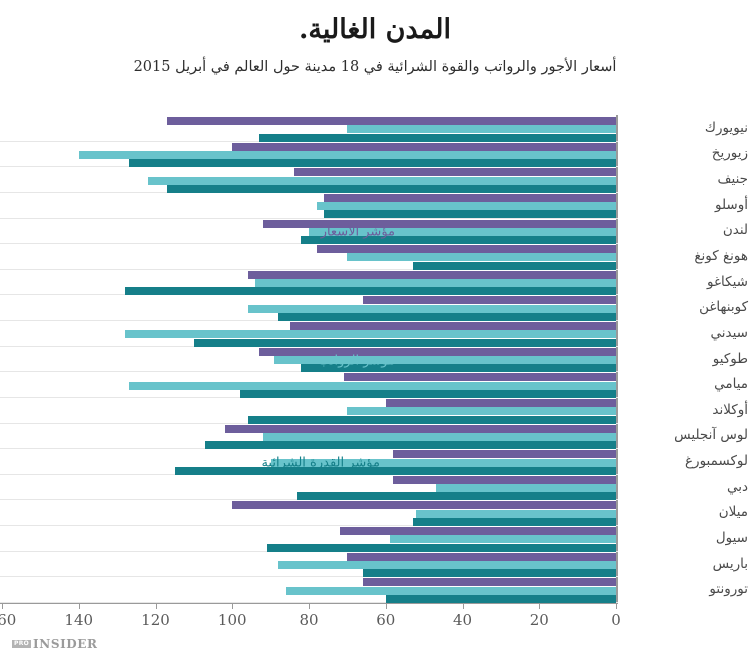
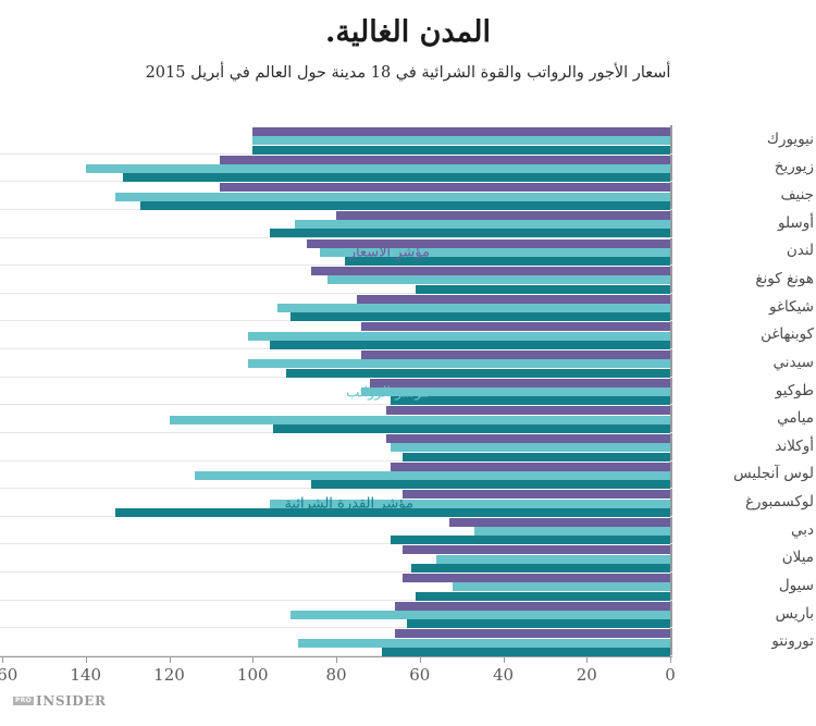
مؤشر الأسعار/نيويورك: 117 -> 100
مؤشر الرواتب/نيويورك: 70 -> 100
مؤشر القدرة الشرائية/نيويورك: 93 -> 100
مؤشر الأسعار/زيوريخ: 100 -> 108
مؤشر القدرة الشرائية/زيوريخ: 127 -> 131
مؤشر الأسعار/جنيف: 84 -> 108
مؤشر الرواتب/جنيف: 122 -> 133
مؤشر القدرة الشرائية/جنيف: 117 -> 127
مؤشر الأسعار/أوسلو: 76 -> 80
مؤشر الرواتب/أوسلو: 78 -> 90
مؤشر القدرة الشرائية/أوسلو: 76 -> 96
مؤشر الأسعار/لندن: 92 -> 87
مؤشر الرواتب/لندن: 80 -> 84
مؤشر القدرة الشرائية/لندن: 82 -> 78
مؤشر الأسعار/هونغ كونغ: 78 -> 86
مؤشر الرواتب/هونغ كونغ: 70 -> 82
مؤشر القدرة الشرائية/هونغ كونغ: 53 -> 61
مؤشر الأسعار/شيكاغو: 96 -> 75
مؤشر القدرة الشرائية/شيكاغو: 128 -> 91
مؤشر الأسعار/كوبنهاغن: 66 -> 74
مؤشر الرواتب/كوبنهاغن: 96 -> 101
مؤشر القدرة الشرائية/كوبنهاغن: 88 -> 96
مؤشر الأسعار/سيدني: 85 -> 74
مؤشر الرواتب/سيدني: 128 -> 101
مؤشر القدرة الشرائية/سيدني: 110 -> 92
مؤشر الأسعار/طوكيو: 93 -> 72
مؤشر الرواتب/طوكيو: 89 -> 74
مؤشر القدرة الشرائية/طوكيو: 82 -> 67
مؤشر الأسعار/ميامي: 71 -> 68
مؤشر الرواتب/ميامي: 127 -> 120
مؤشر القدرة الشرائية/ميامي: 98 -> 95
مؤشر الأسعار/أوكلاند: 60 -> 68
مؤشر الرواتب/أوكلاند: 70 -> 67
مؤشر القدرة الشرائية/أوكلاند: 96 -> 64
مؤشر الأسعار/لوس آنجليس: 102 -> 67
مؤشر الرواتب/لوس آنجليس: 92 -> 114
مؤشر القدرة الشرائية/لوس آنجليس: 107 -> 86
مؤشر الأسعار/لوكسمبورغ: 58 -> 64
مؤشر الرواتب/لوكسمبورغ: 90 -> 96
مؤشر القدرة الشرائية/لوكسمبورغ: 115 -> 133
مؤشر الأسعار/دبي: 58 -> 53
مؤشر القدرة الشرائية/دبي: 83 -> 67
مؤشر الأسعار/ميلان: 100 -> 64
مؤشر الرواتب/ميلان: 52 -> 56
مؤشر القدرة الشرائية/ميلان: 53 -> 62
مؤشر الأسعار/سيول: 72 -> 64
مؤشر الرواتب/سيول: 59 -> 52
مؤشر القدرة الشرائية/سيول: 91 -> 61
مؤشر الأسعار/باريس: 70 -> 66
مؤشر الرواتب/باريس: 88 -> 91
مؤشر القدرة الشرائية/باريس: 66 -> 63
مؤشر الرواتب/تورونتو: 86 -> 89
مؤشر القدرة الشرائية/تورونتو: 60 -> 69
